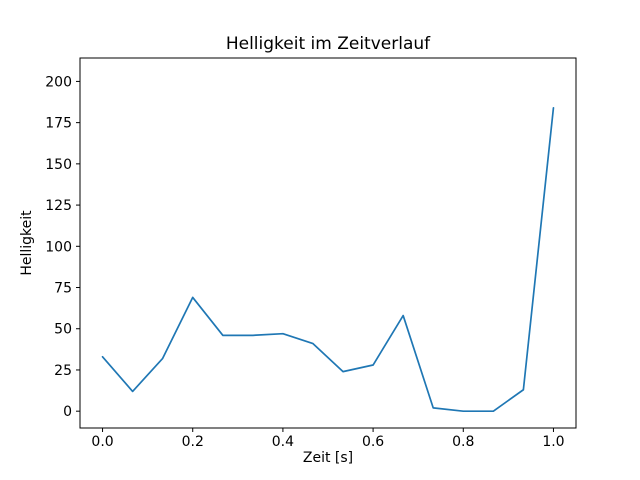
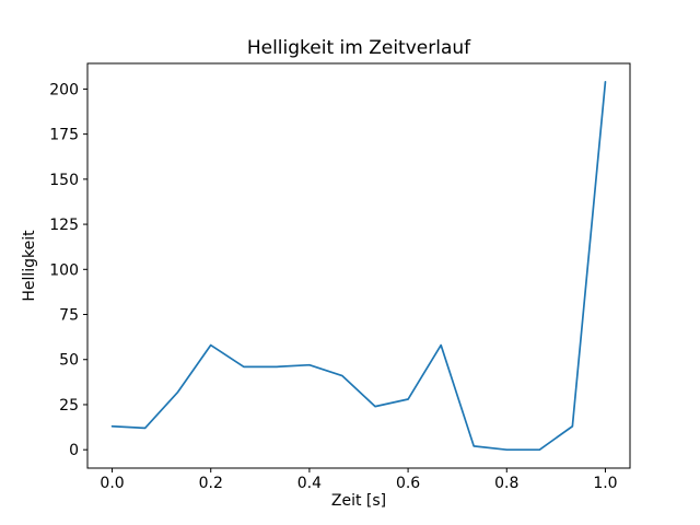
0.0: 33 -> 13
0.2: 69 -> 58
1.0: 184 -> 204
